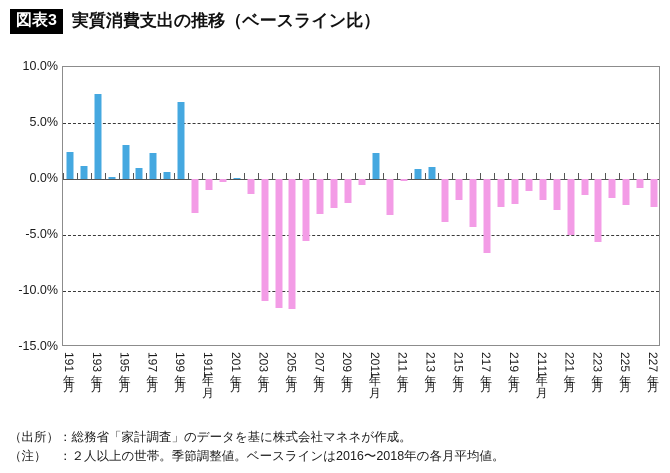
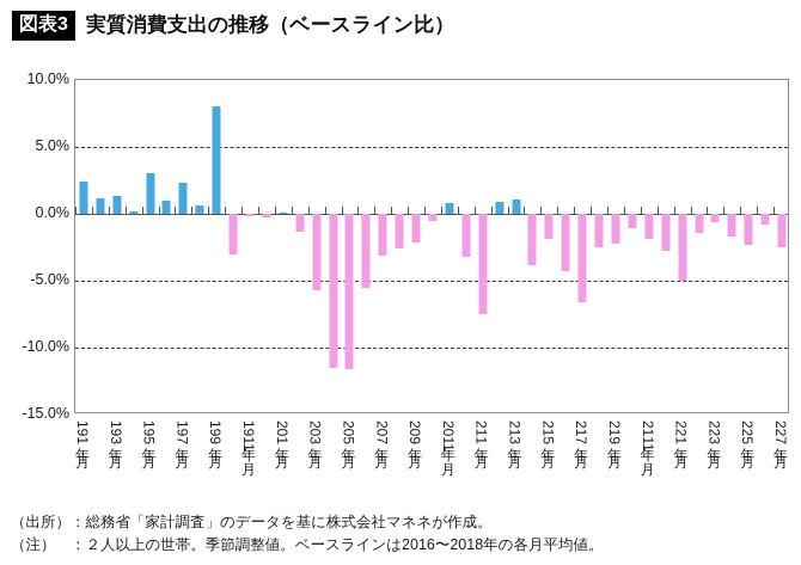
19年3月: 7.6% -> 1.3%
19年9月: 6.9% -> 8.0%
19年11月: -1.0% -> -0.2%
20年3月: -10.9% -> -5.7%
20年11月: 2.3% -> 0.8%
21年1月: -0.2% -> -7.5%
22年3月: -5.6% -> -0.6%
